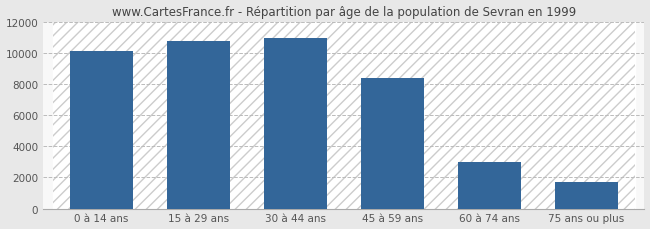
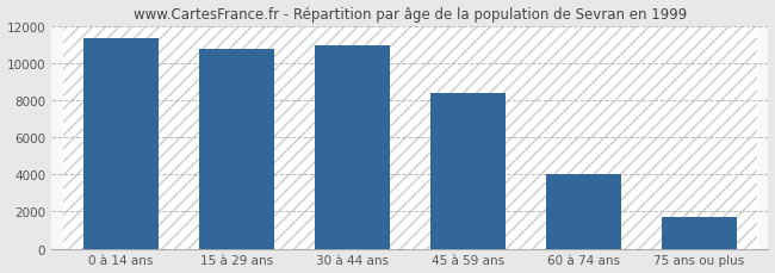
0 à 14 ans: 10100 -> 11300
60 à 74 ans: 3000 -> 4000
